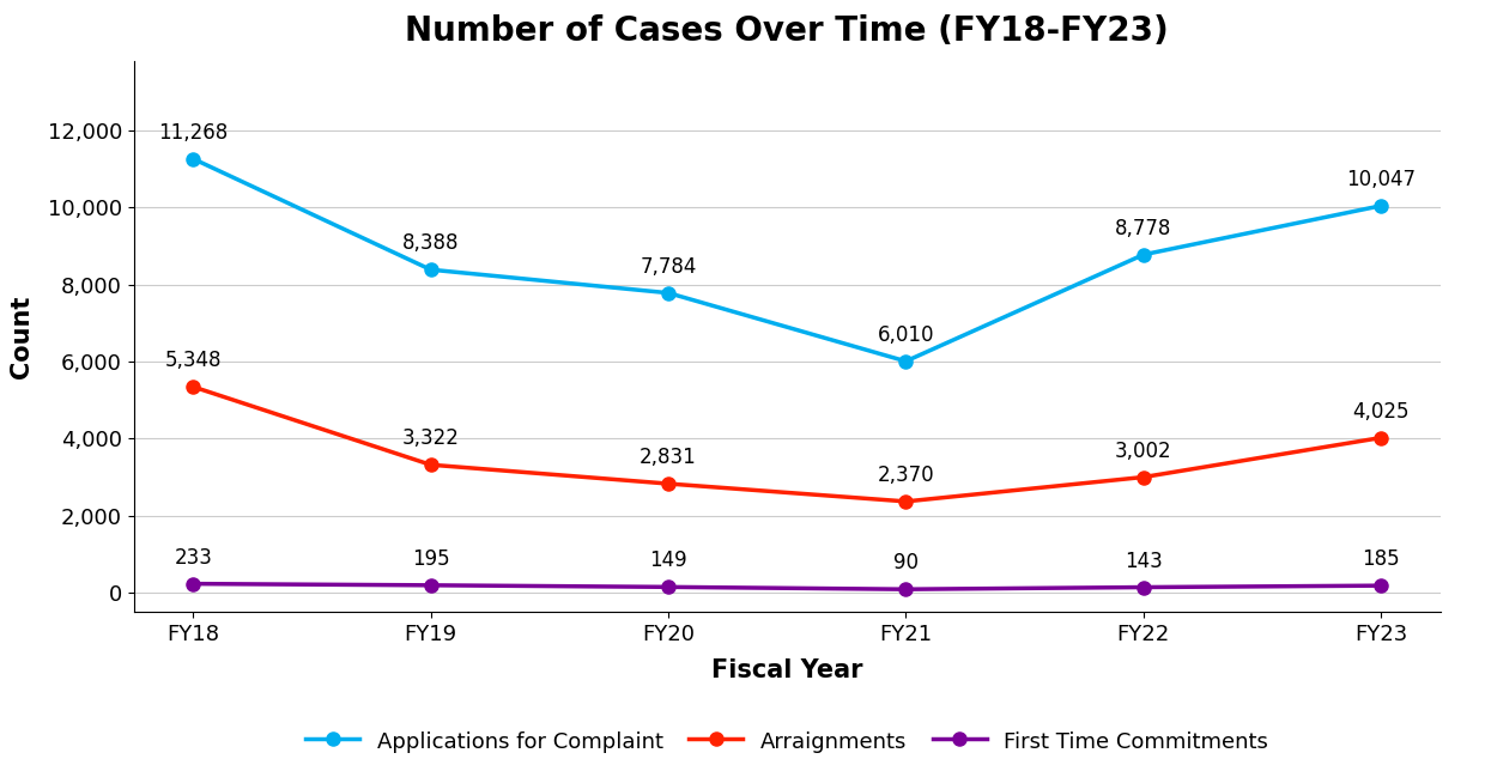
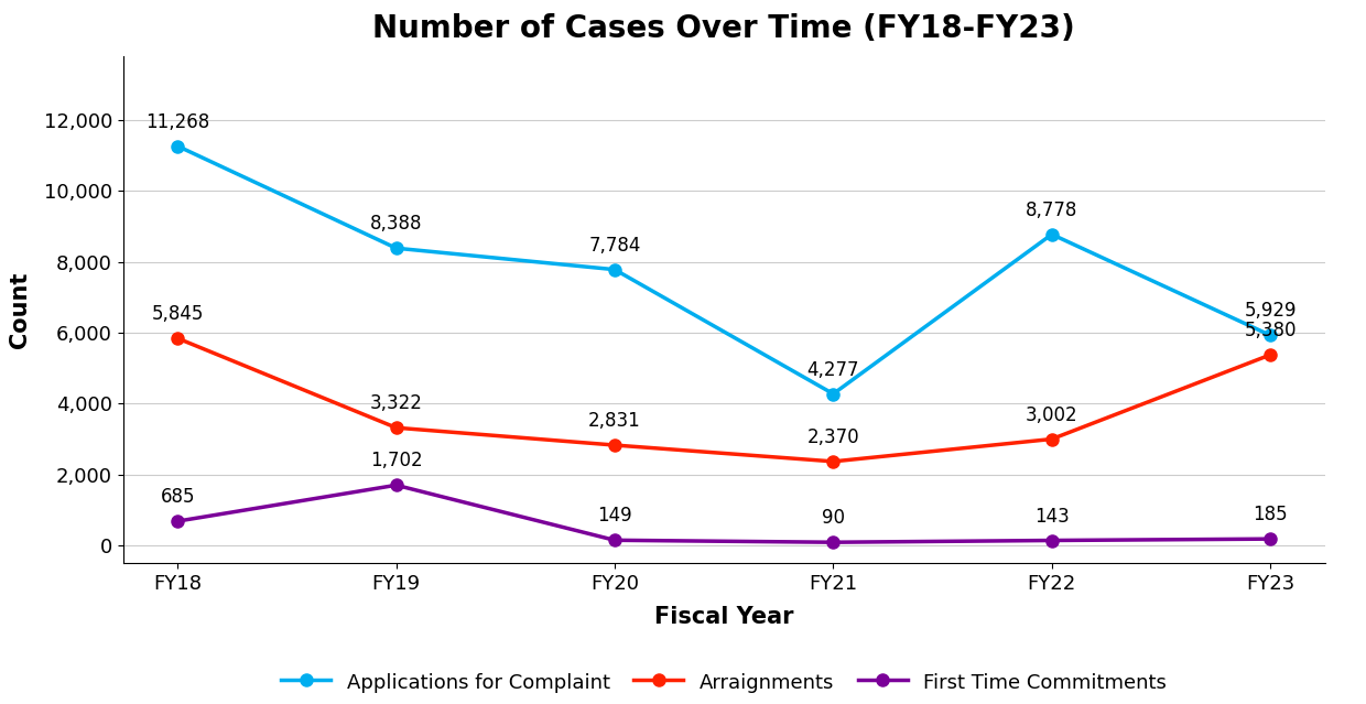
Arraignments/FY18: 5,348 -> 5,845
First Time Commitments/FY18: 233 -> 685
First Time Commitments/FY19: 195 -> 1,702
Applications for Complaint/FY21: 6,010 -> 4,277
Applications for Complaint/FY23: 10,047 -> 5,929
Arraignments/FY23: 4,025 -> 5,380
